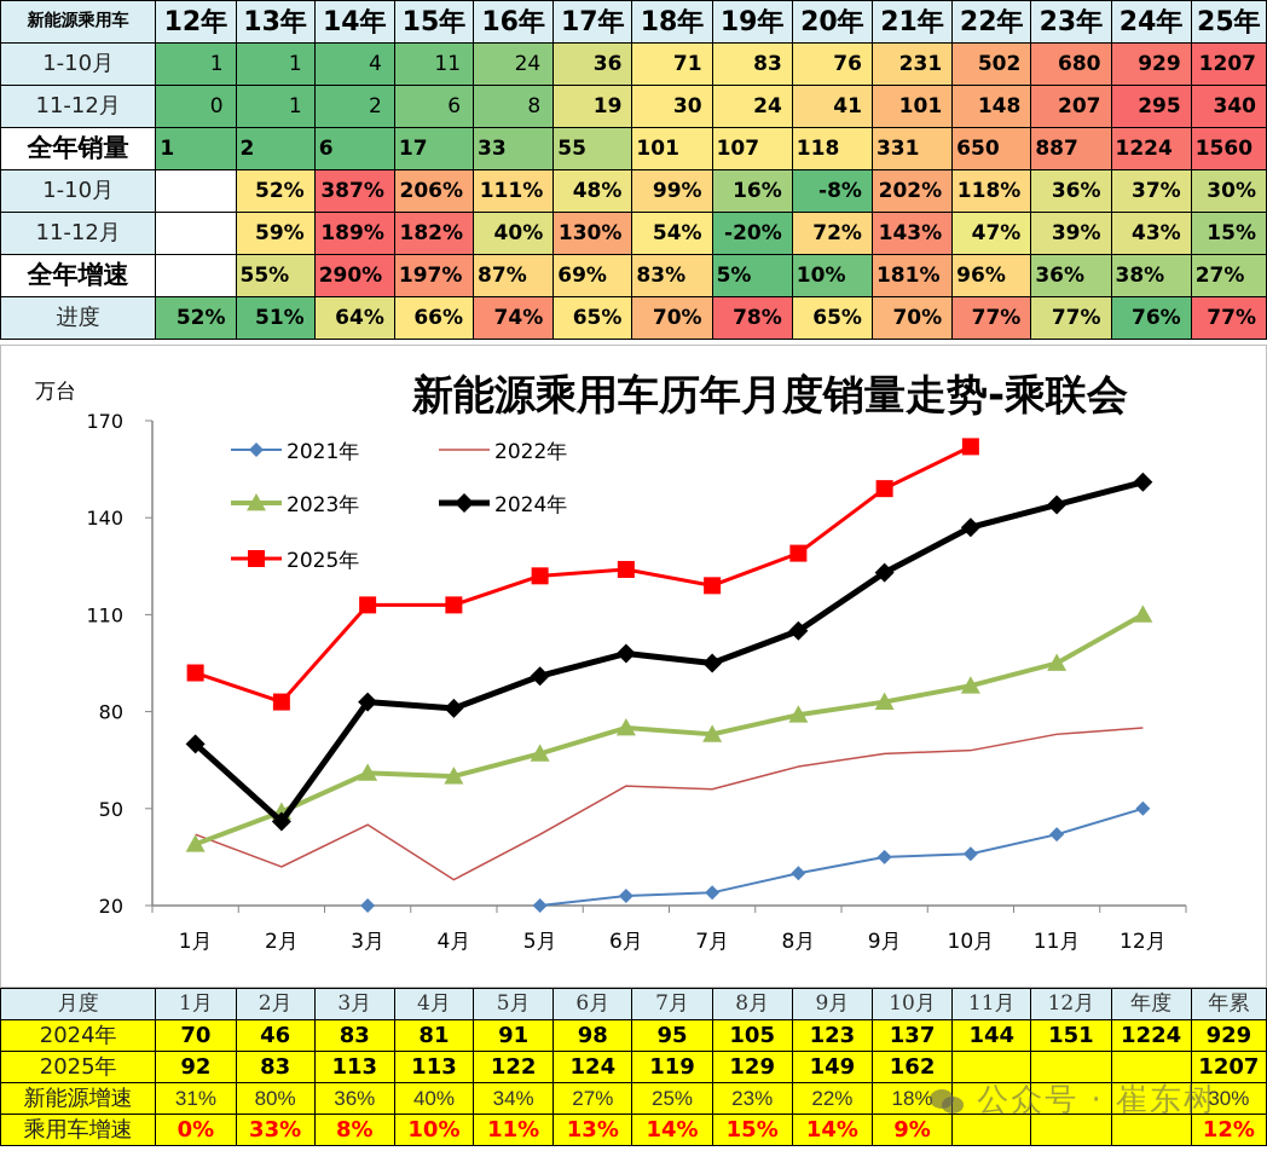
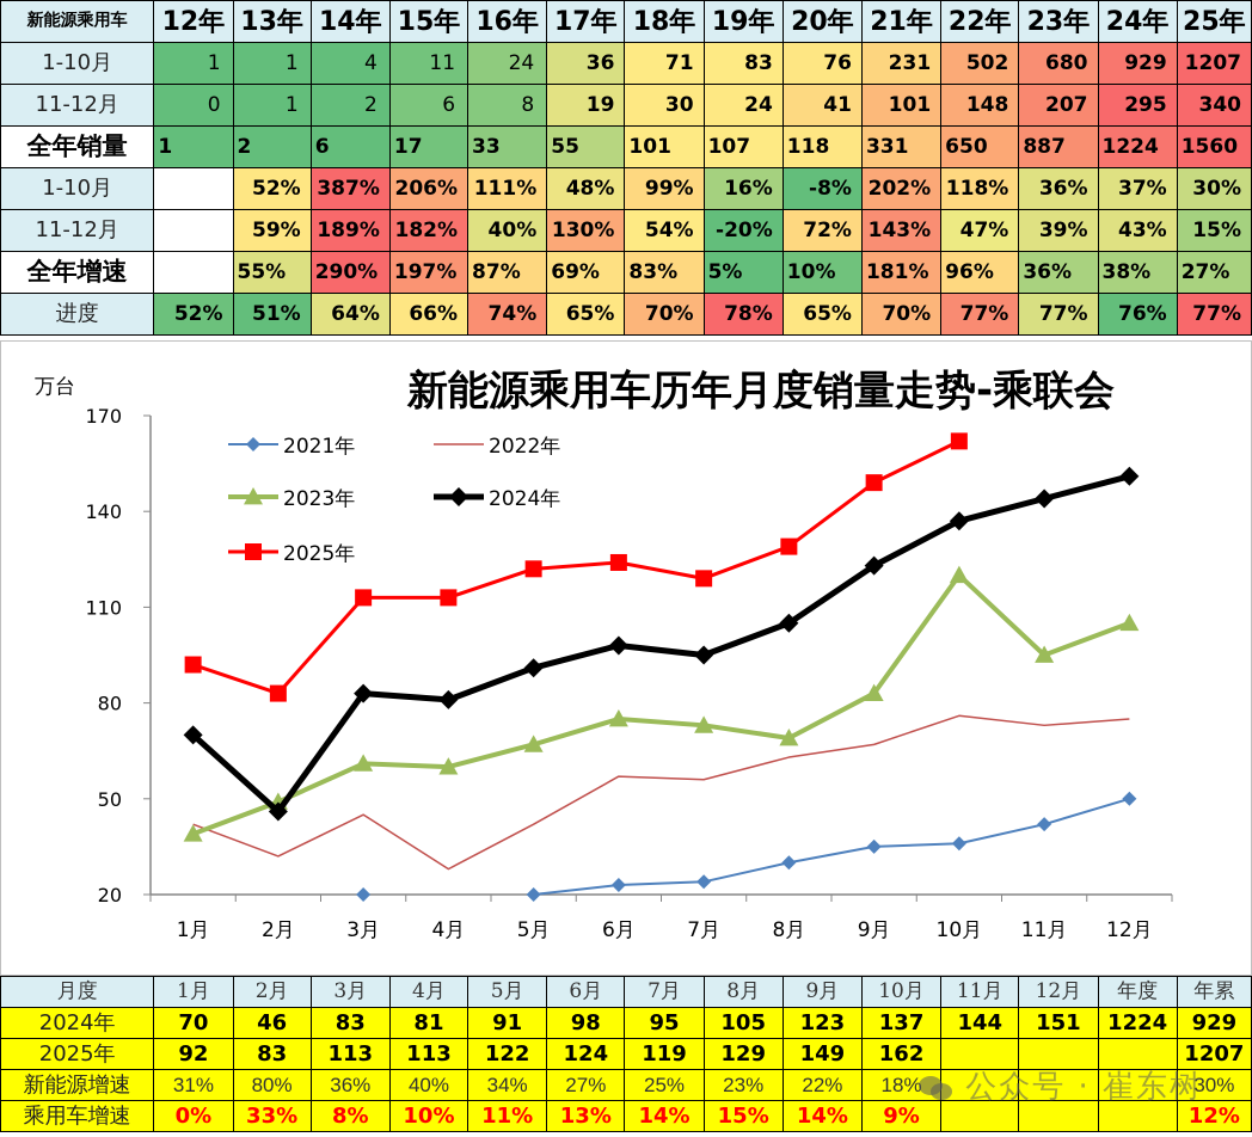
2023年/8月: 79 -> 69
2022年/10月: 68 -> 76
2023年/10月: 88 -> 120
2023年/12月: 110 -> 105
